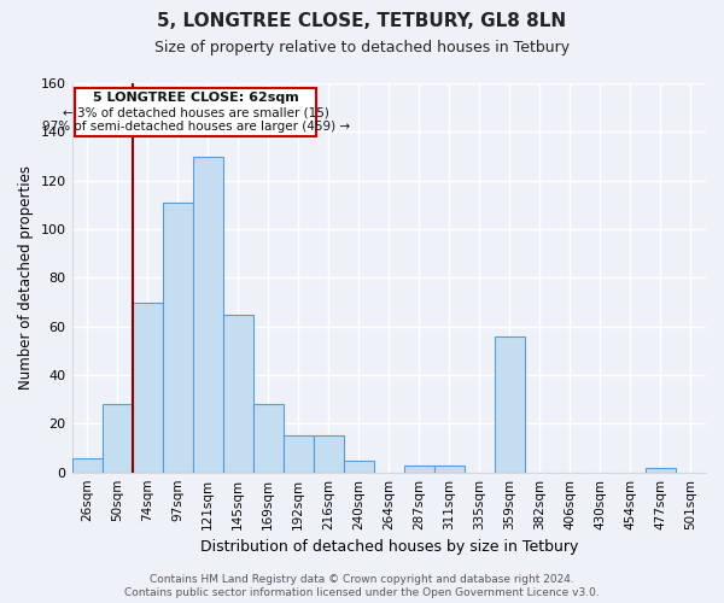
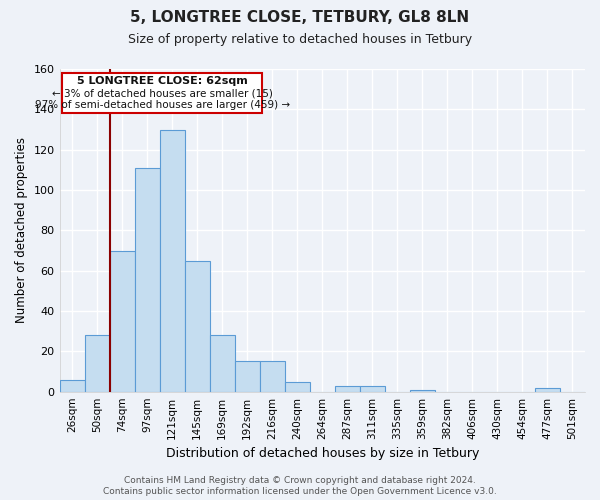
359sqm: 56 -> 1
